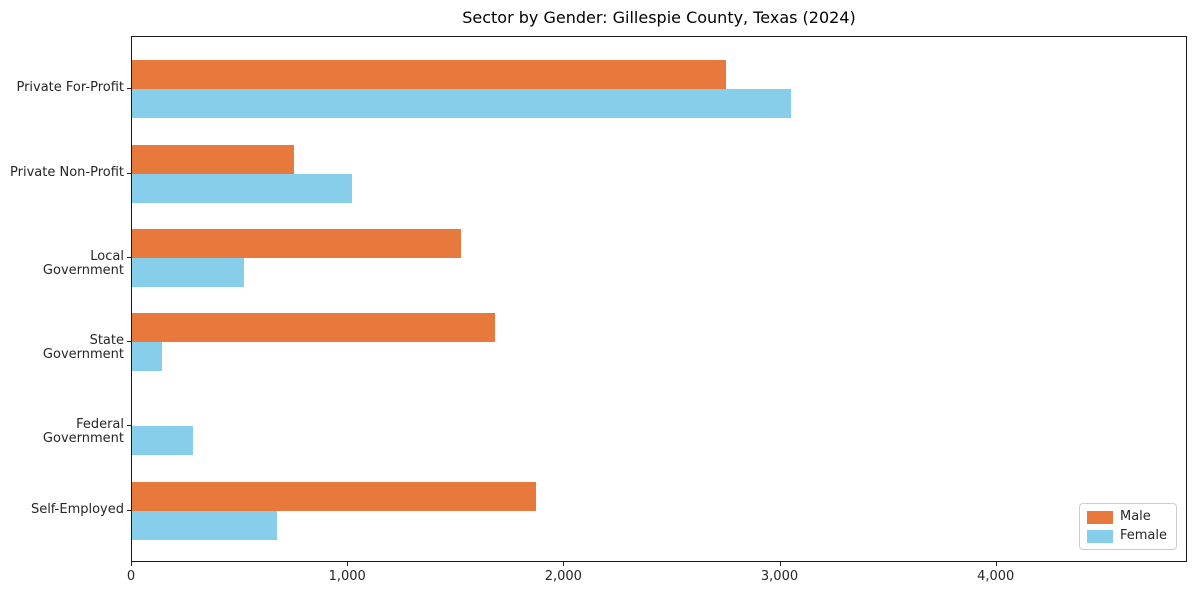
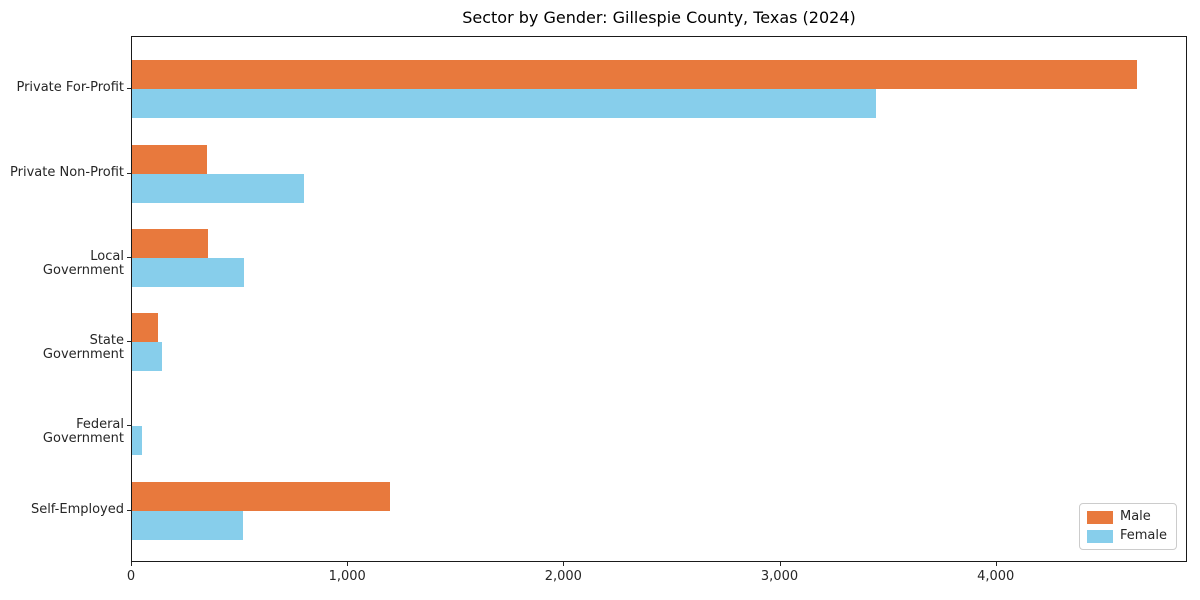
Male/Private For-Profit: 2750 -> 4650
Female/Private For-Profit: 3050 -> 3440
Male/Private Non-Profit: 750 -> 340
Female/Private Non-Profit: 1020 -> 800
Male/Local Government: 1520 -> 350
Male/State Government: 1680 -> 120
Female/Federal Government: 280 -> 40
Male/Self-Employed: 1870 -> 1200
Female/Self-Employed: 670 -> 520
